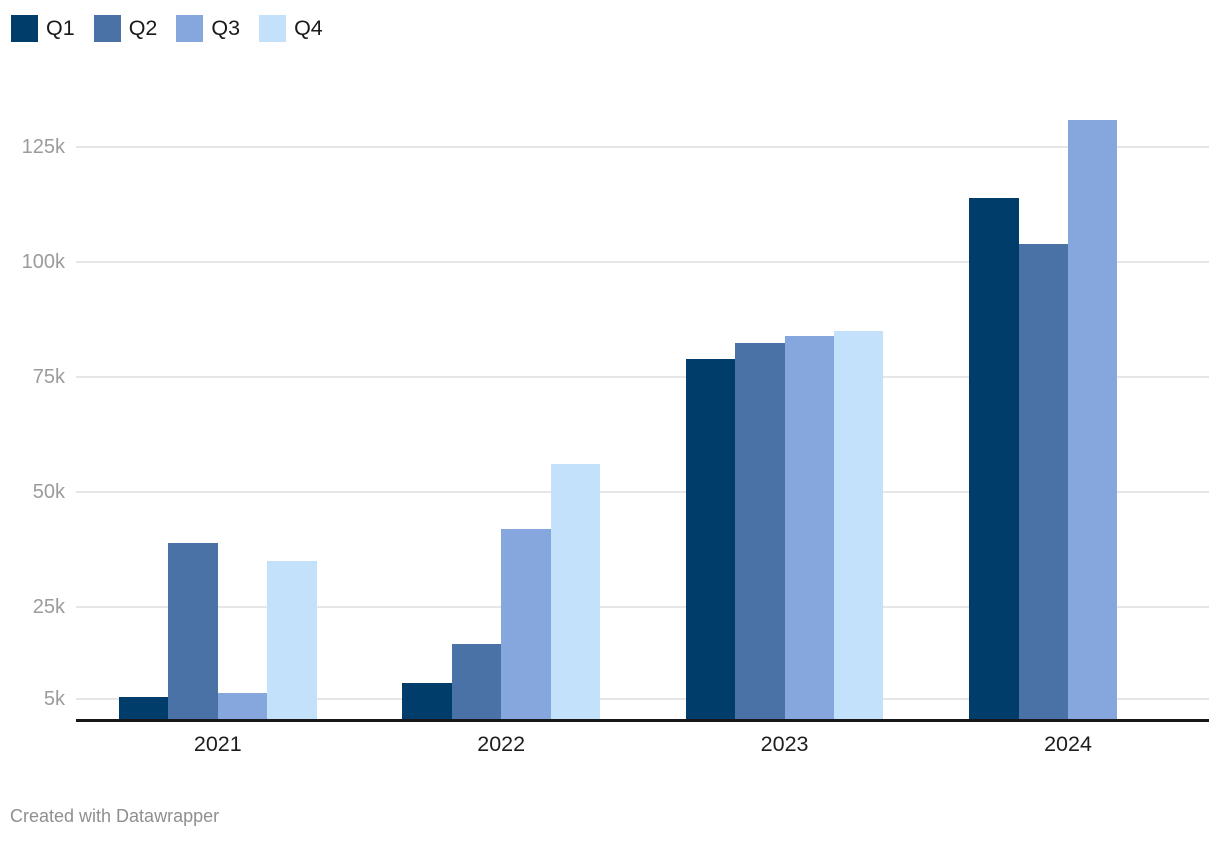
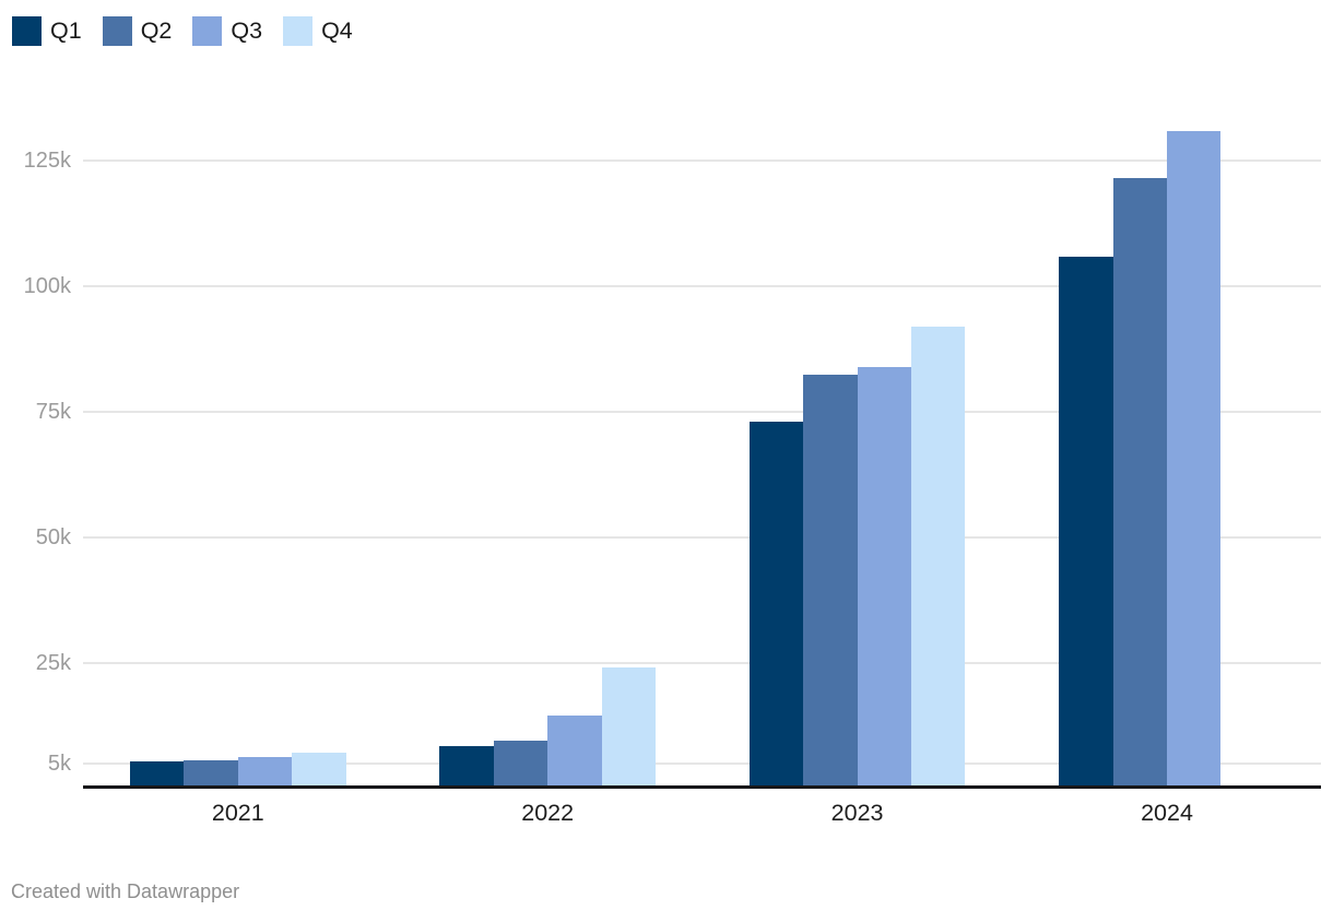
Q2/2021: 39k -> 6k
Q4/2021: 35k -> 7k
Q2/2022: 17k -> 10k
Q3/2022: 42k -> 15k
Q4/2022: 56k -> 24k
Q1/2023: 79k -> 73k
Q4/2023: 85k -> 92k
Q1/2024: 114k -> 106k
Q2/2024: 104k -> 122k
